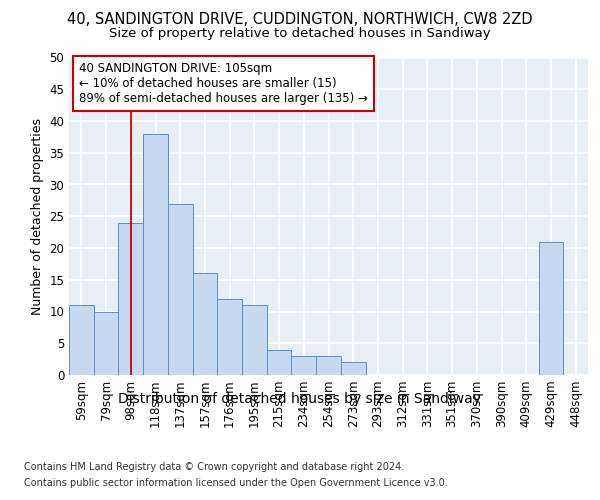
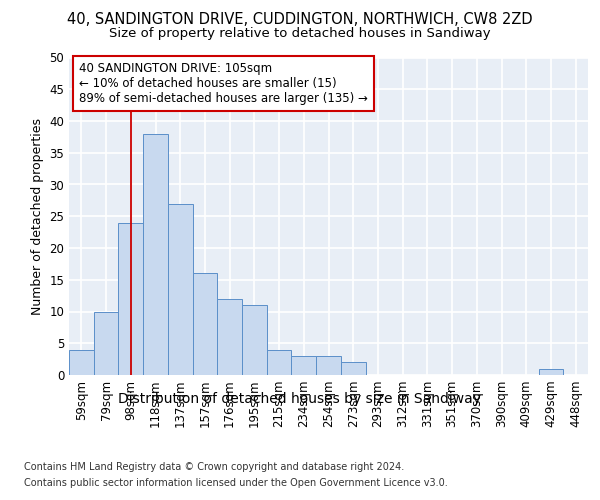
59sqm: 11 -> 4
429sqm: 21 -> 1
